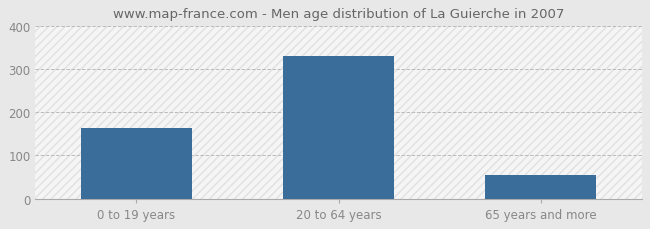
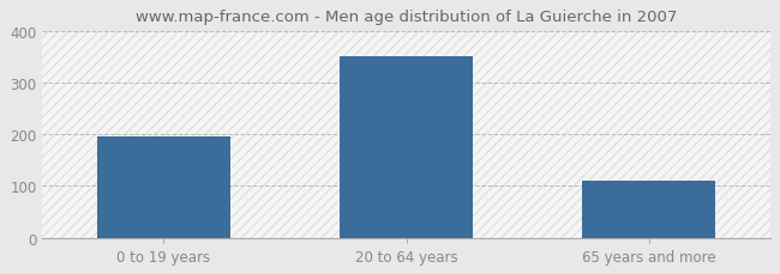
0 to 19 years: 163 -> 195
20 to 64 years: 330 -> 350
65 years and more: 54 -> 110
